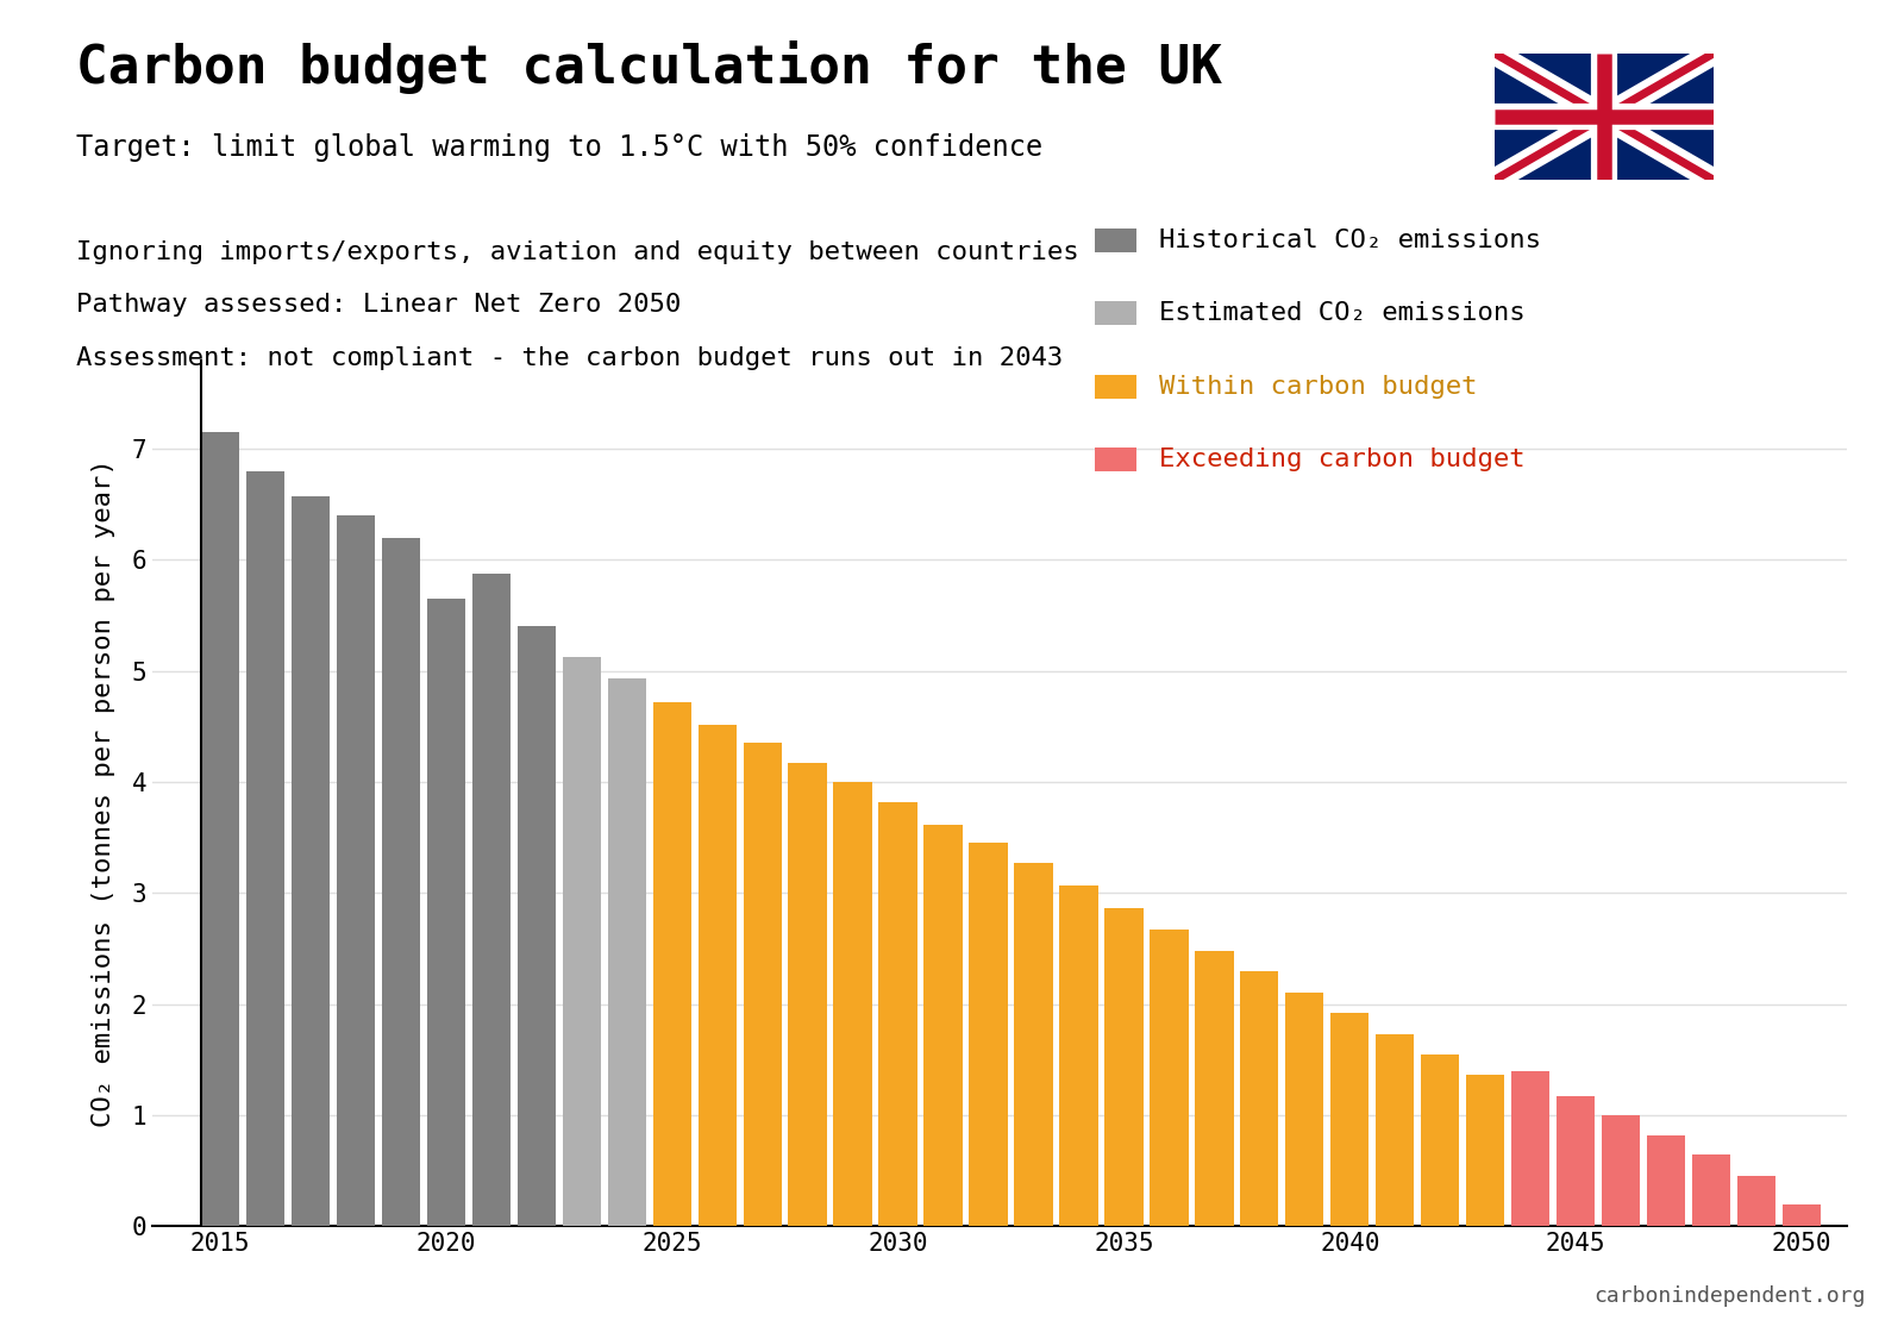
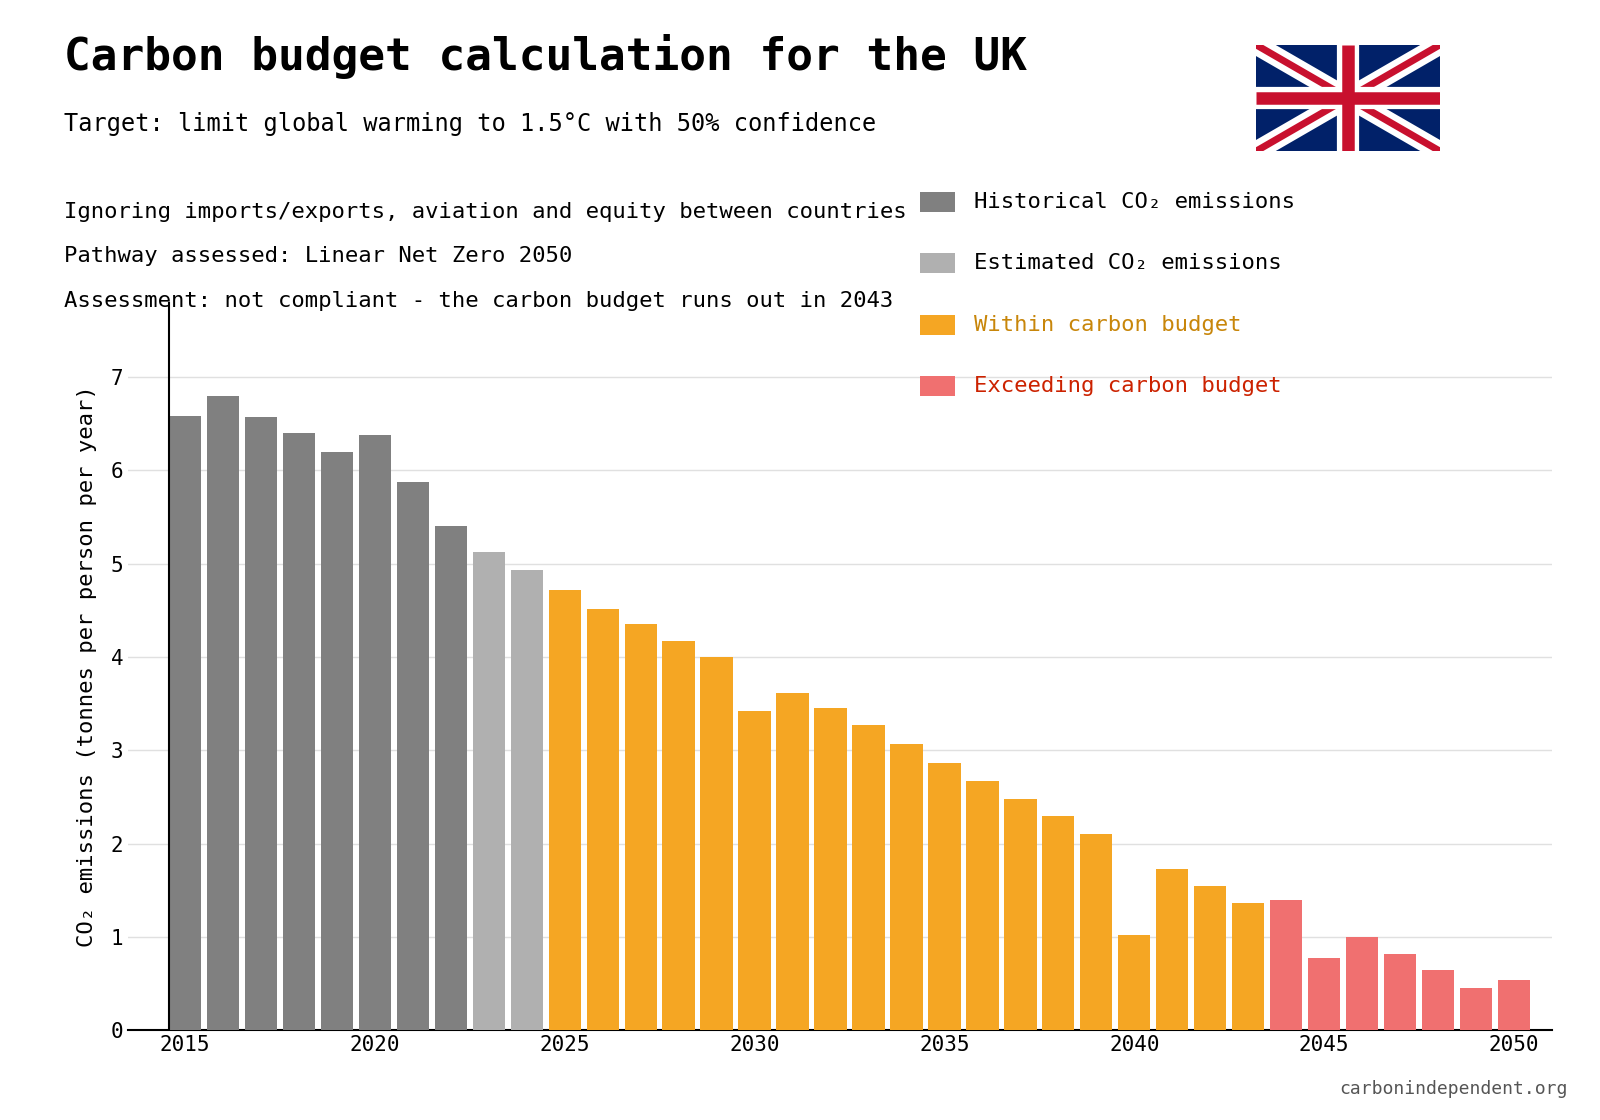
2015: 7.15 -> 6.58
2020: 5.65 -> 6.38
2030: 3.82 -> 3.42
2040: 1.92 -> 1.02
2045: 1.17 -> 0.78
2050: 0.20 -> 0.54
